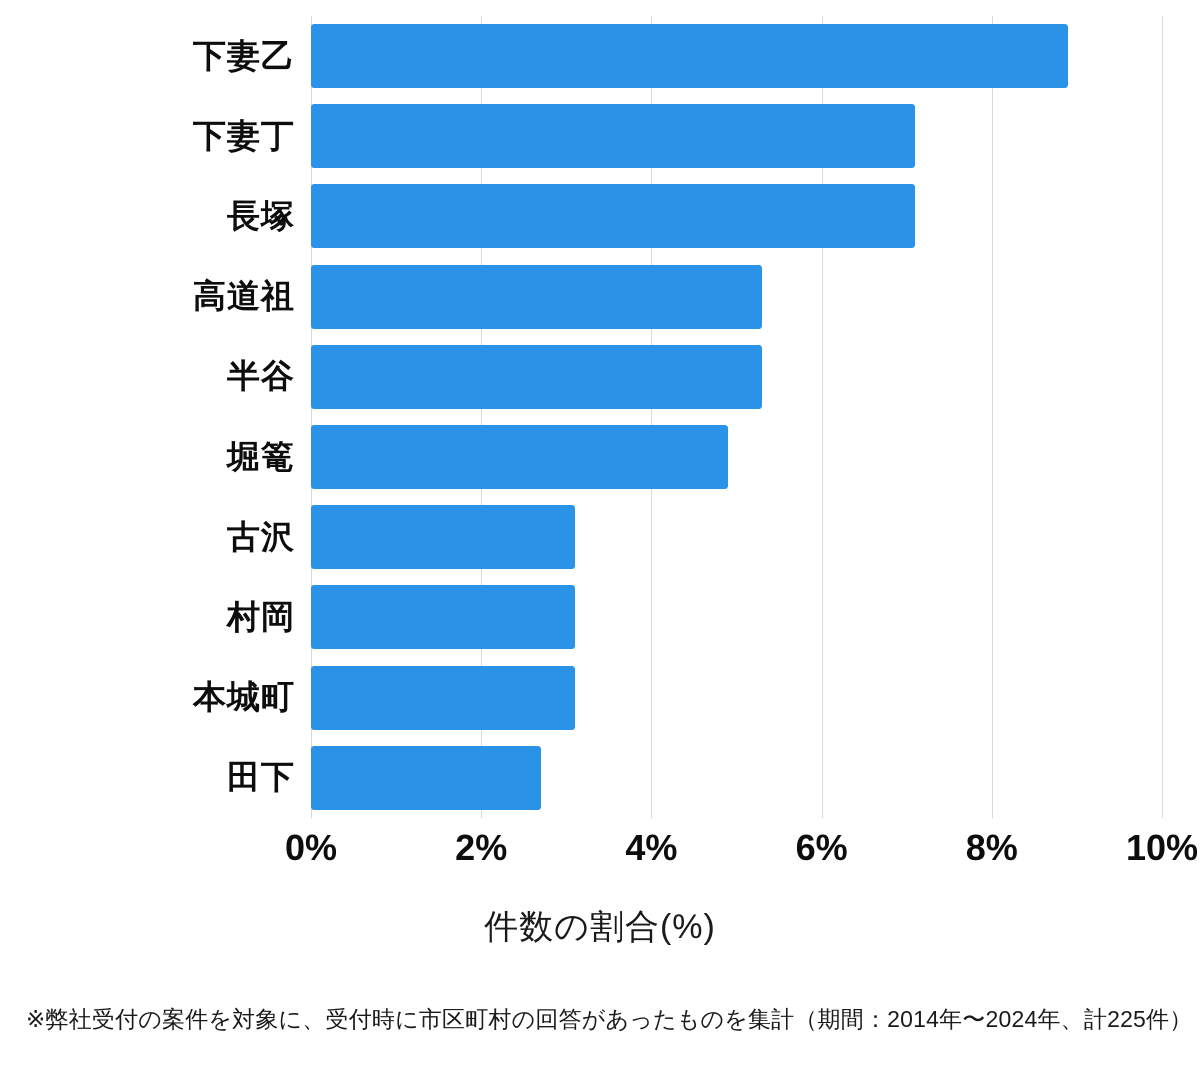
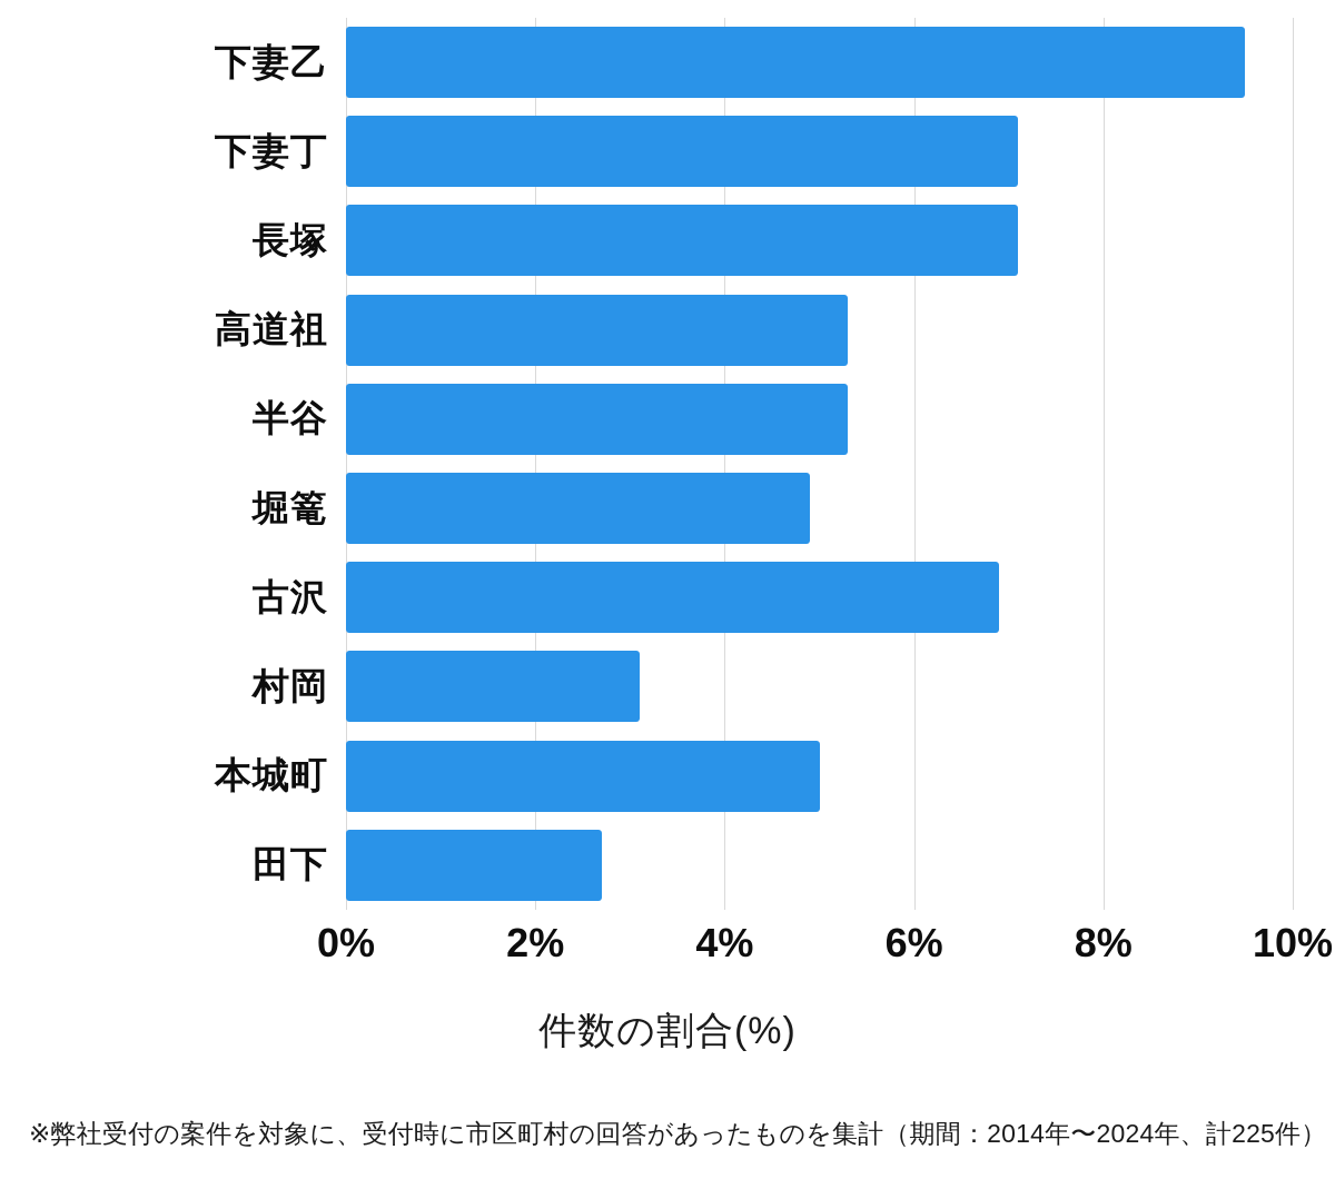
下妻乙: 8.9% -> 9.5%
古沢: 3.1% -> 6.9%
本城町: 3.1% -> 5.0%
